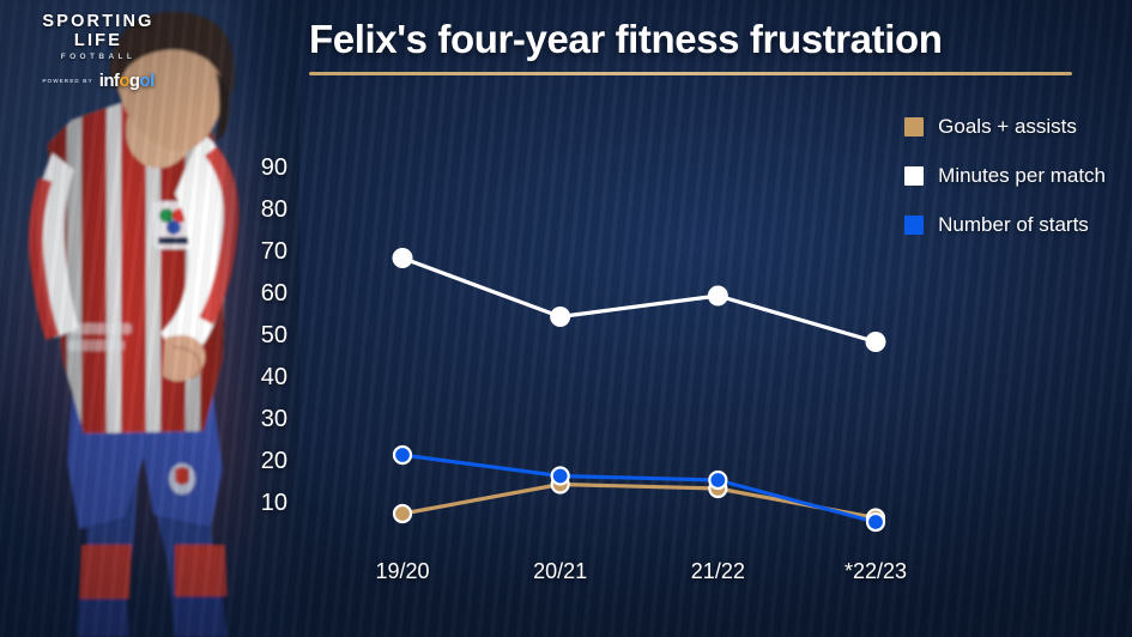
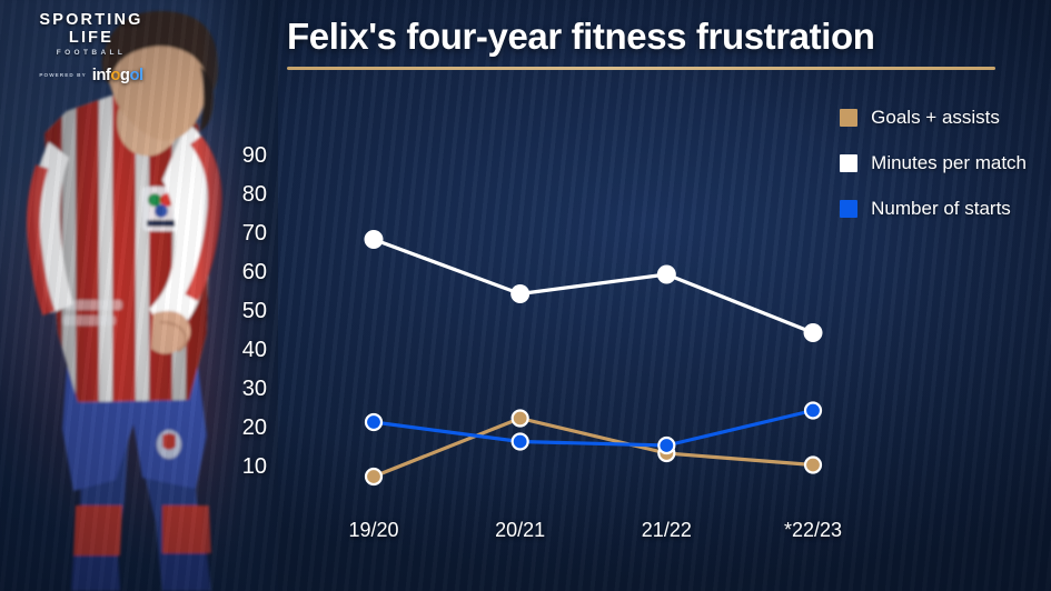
Goals + assists/20/21: 15 -> 23
Goals + assists/*22/23: 7 -> 11
Minutes per match/*22/23: 49 -> 45
Number of starts/*22/23: 6 -> 25
